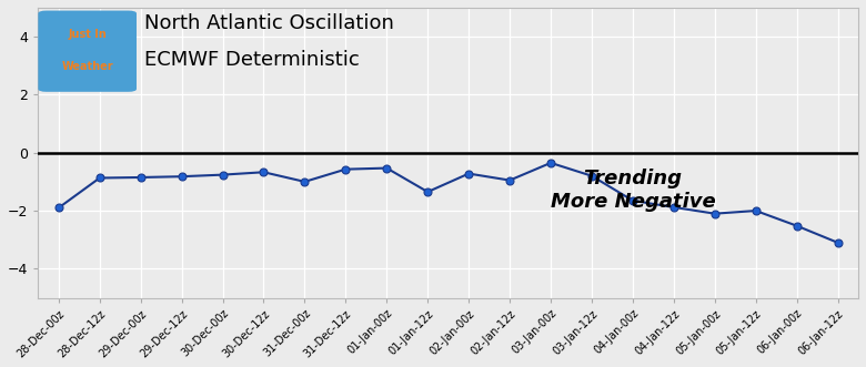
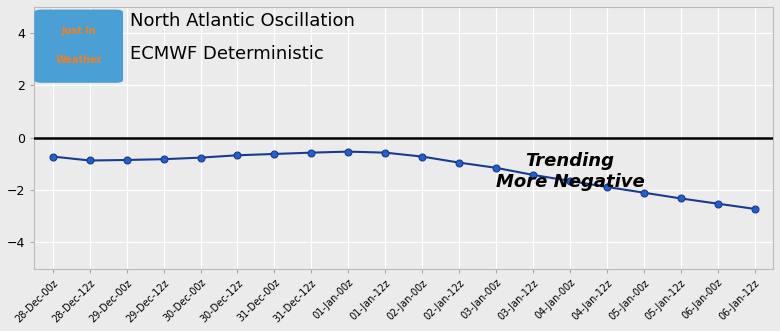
28-Dec-00z: -1.90 -> -0.72
31-Dec-00z: -1.00 -> -0.62
01-Jan-12z: -1.35 -> -0.57
03-Jan-00z: -0.35 -> -1.15
03-Jan-12z: -0.80 -> -1.42
05-Jan-12z: -2.00 -> -2.32
06-Jan-12z: -3.10 -> -2.72
